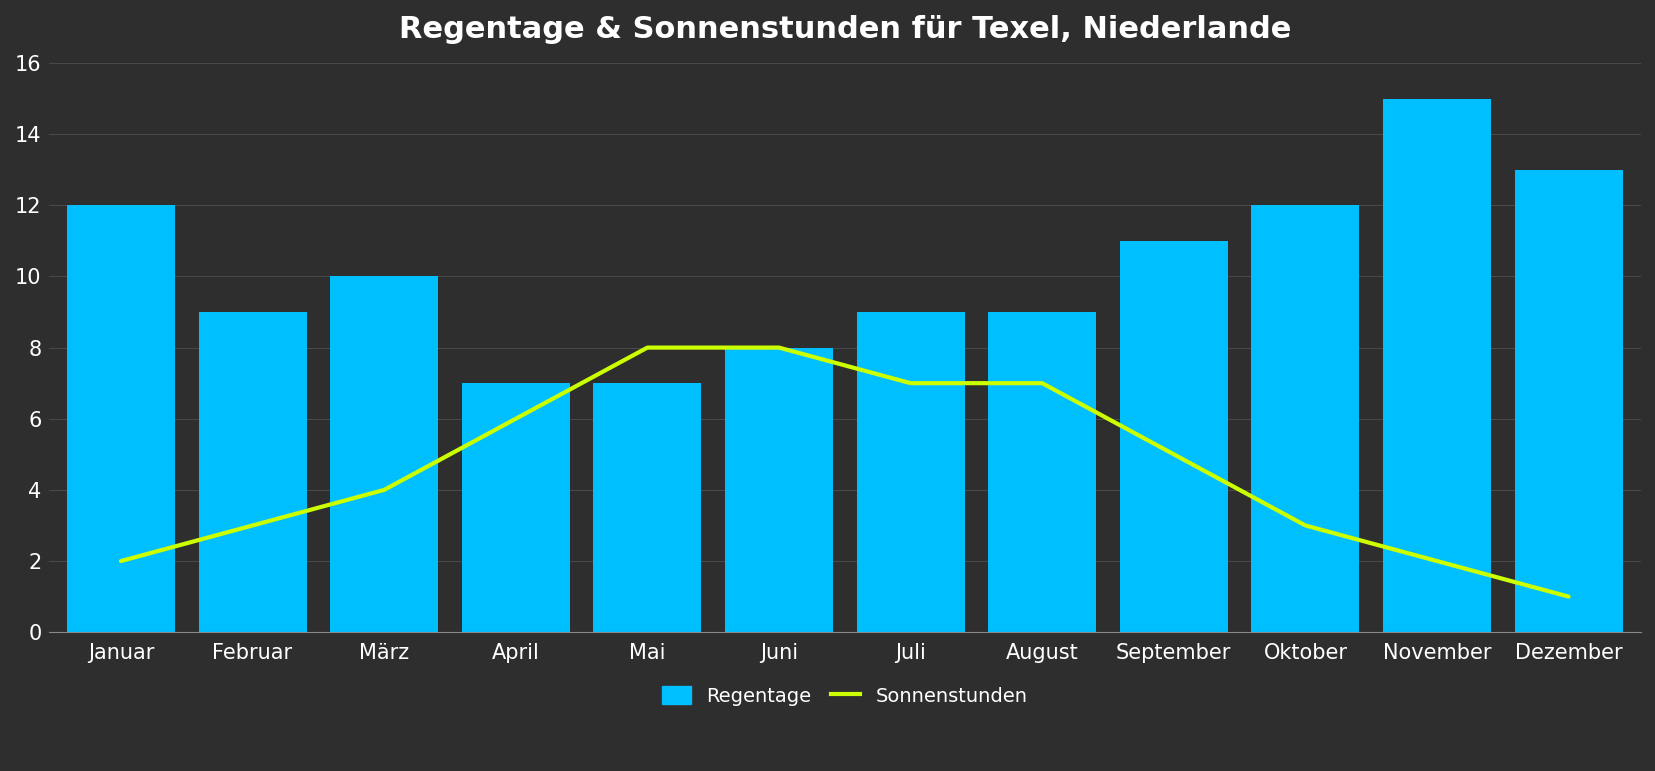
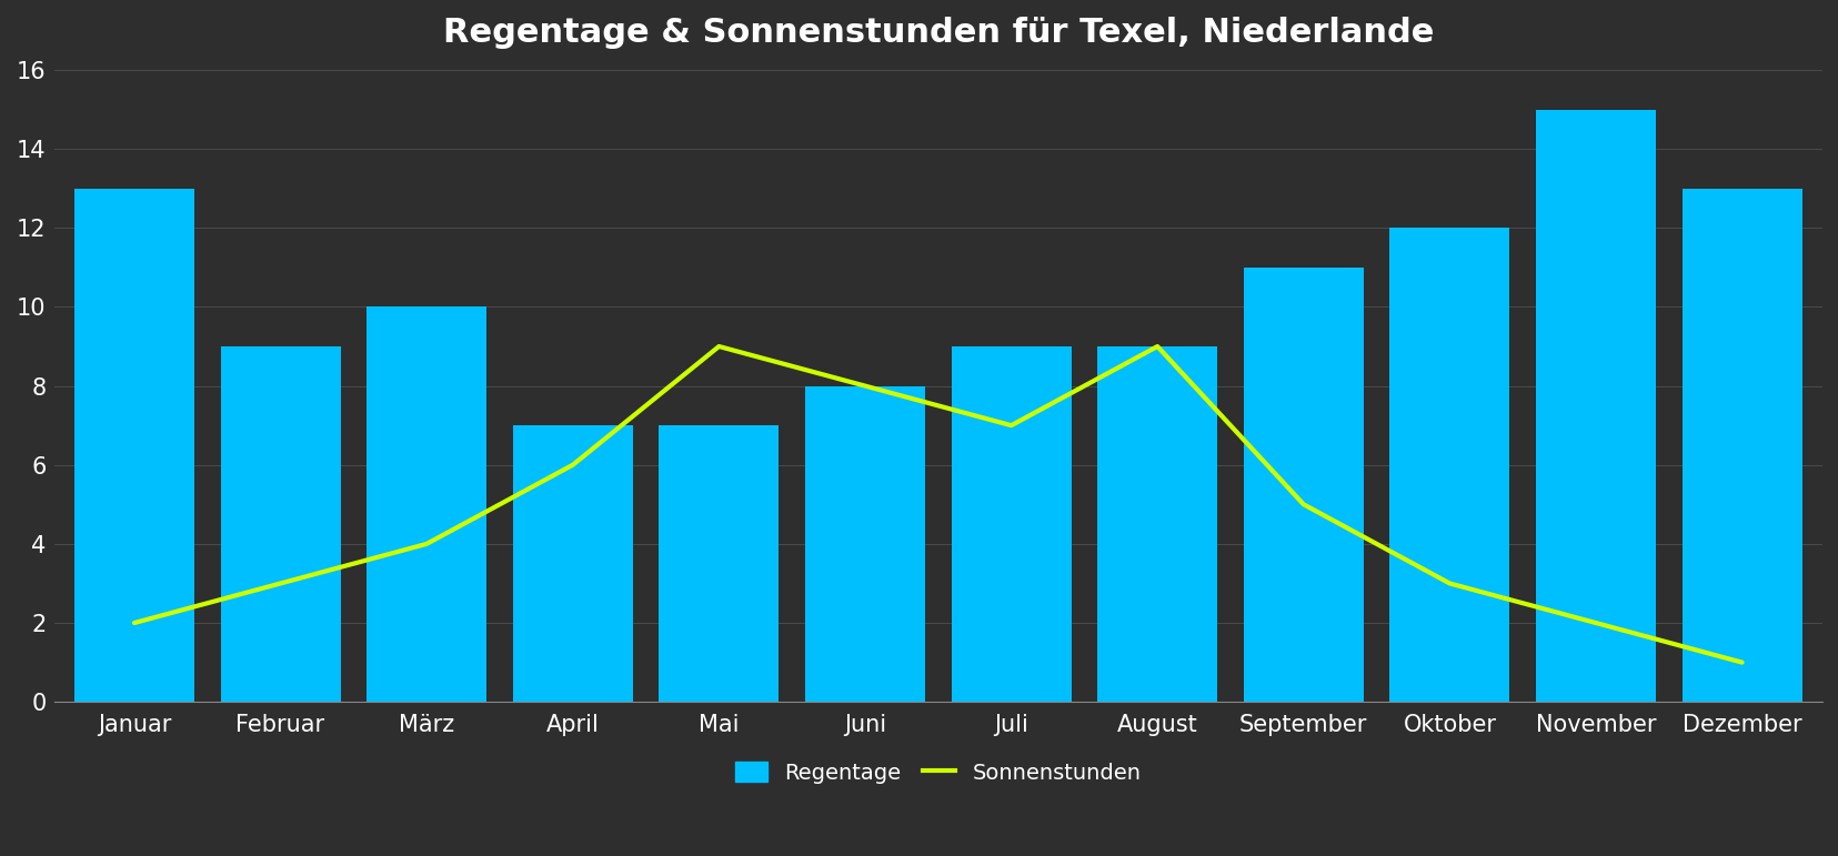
Regentage/Januar: 12 -> 13
Sonnenstunden/Mai: 8 -> 9
Sonnenstunden/August: 7 -> 9
